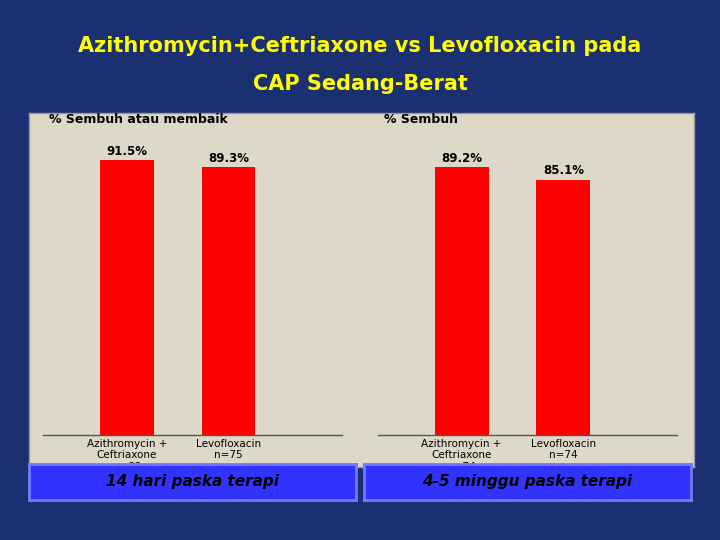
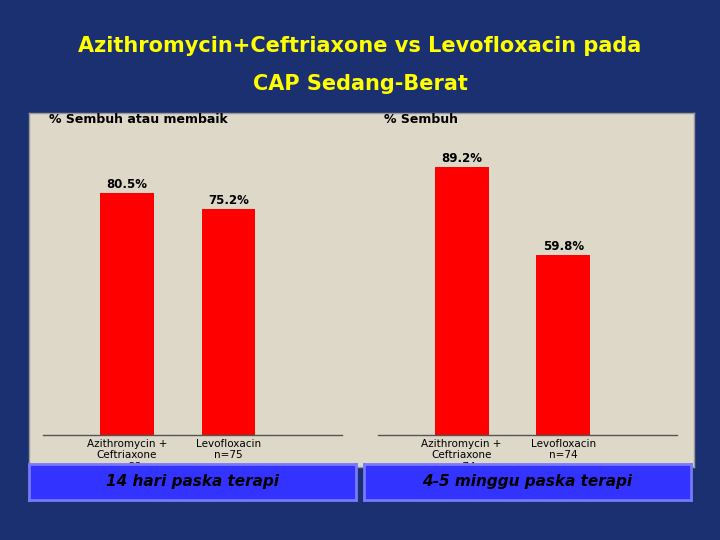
Azithromycin + Ceftriaxone n=82: 91.5% -> 80.5%
Levofloxacin n=75: 89.3% -> 75.2%
Levofloxacin n=74: 85.1% -> 59.8%
